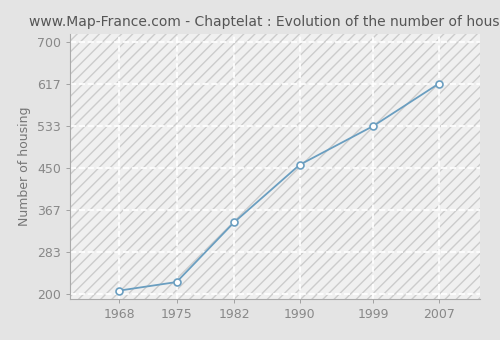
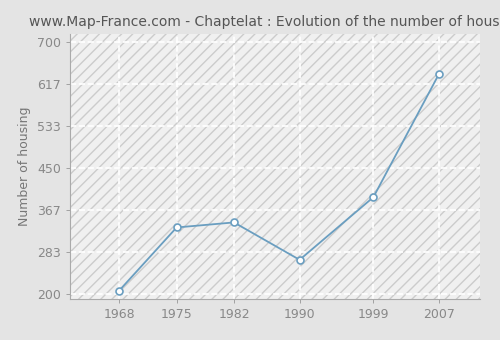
1975: 224 -> 332
1990: 456 -> 268
1999: 533 -> 392
2007: 617 -> 636
